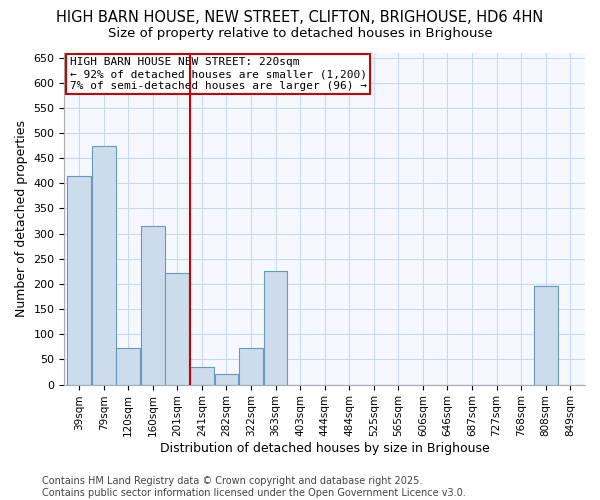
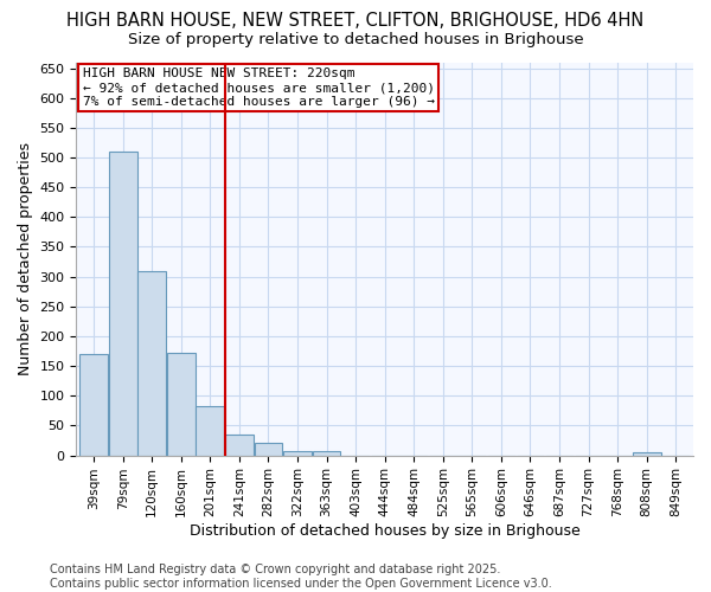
39sqm: 414 -> 170
79sqm: 474 -> 510
120sqm: 72 -> 310
160sqm: 316 -> 172
201sqm: 222 -> 82
322sqm: 72 -> 8
363sqm: 226 -> 8
808sqm: 196 -> 6
